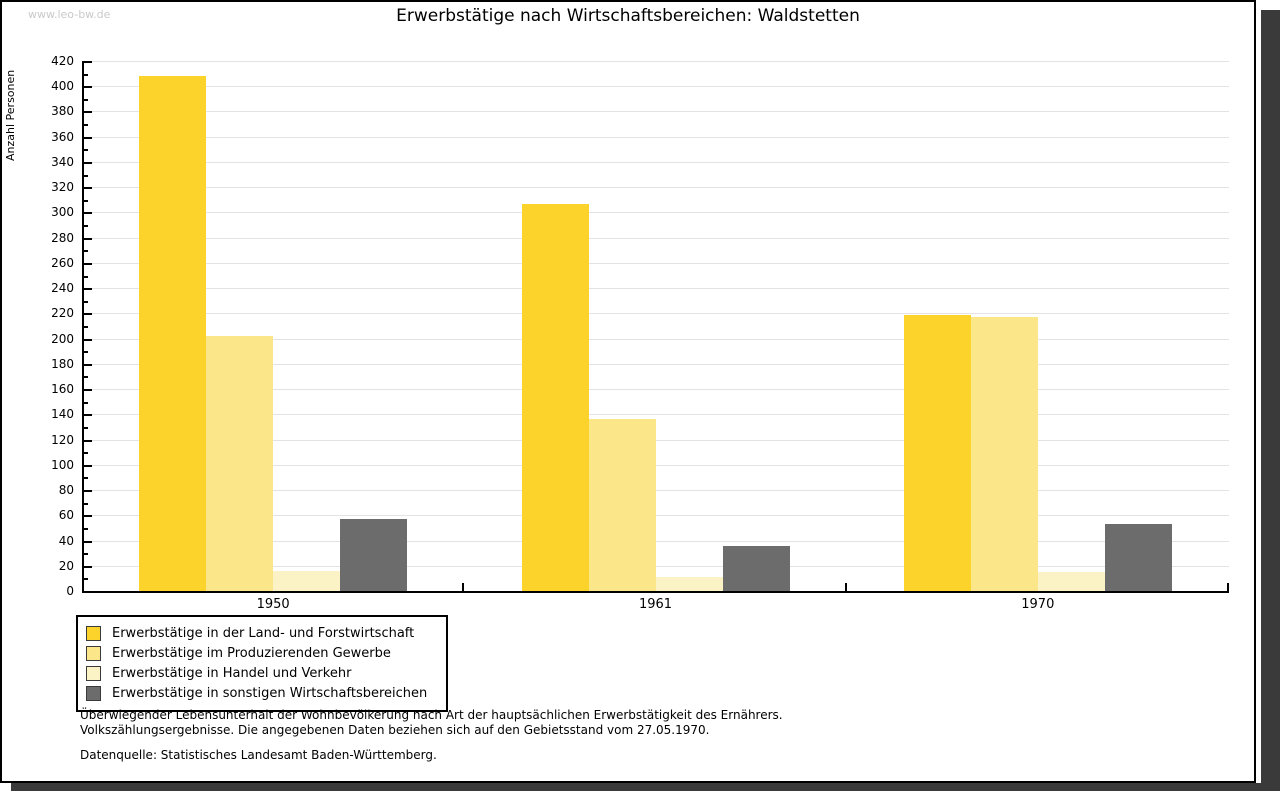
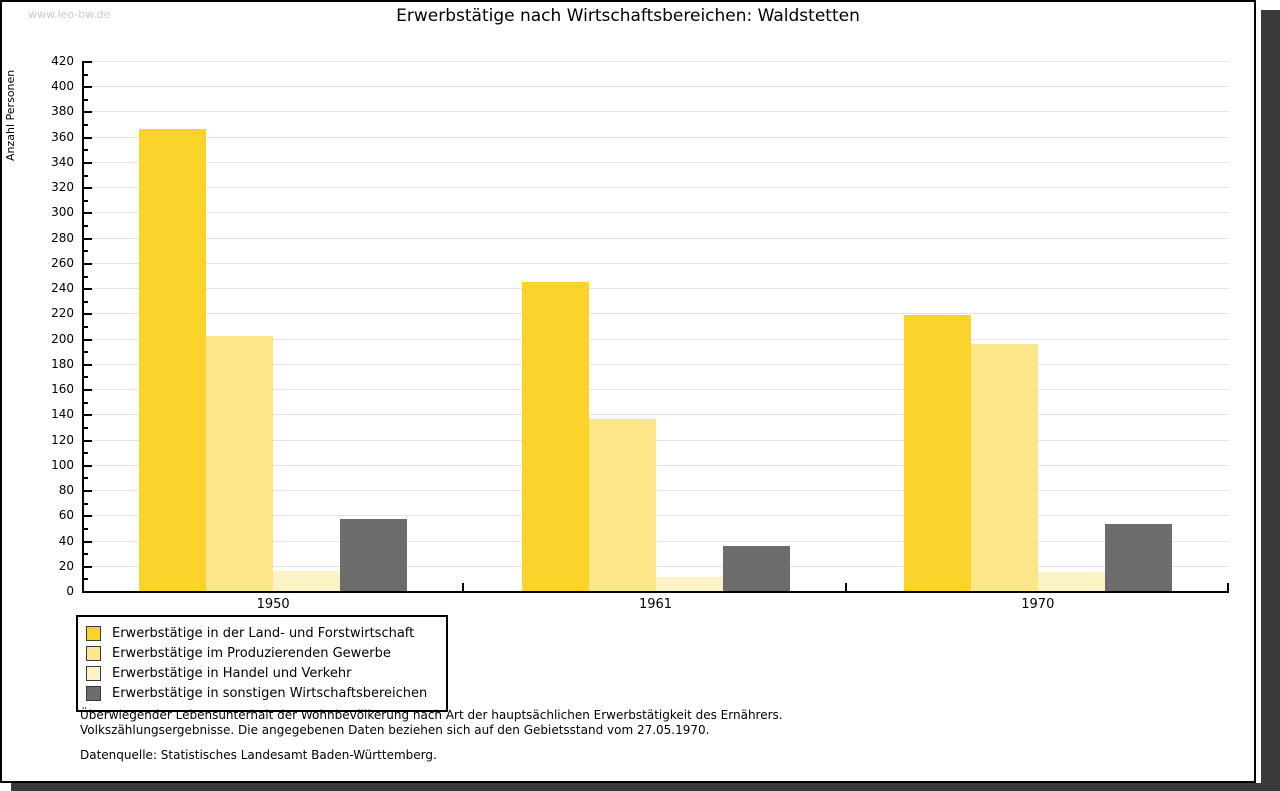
Erwerbstätige in der Land- und Forstwirtschaft/1950: 408 -> 366
Erwerbstätige in der Land- und Forstwirtschaft/1961: 307 -> 245
Erwerbstätige im Produzierenden Gewerbe/1970: 217 -> 196
